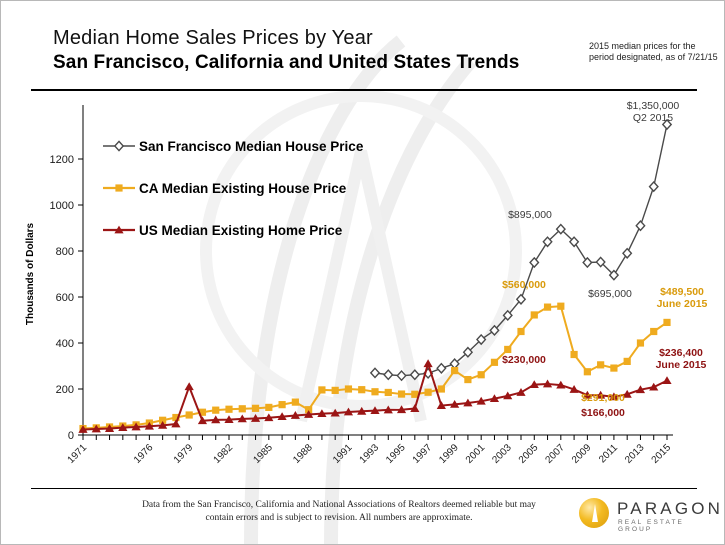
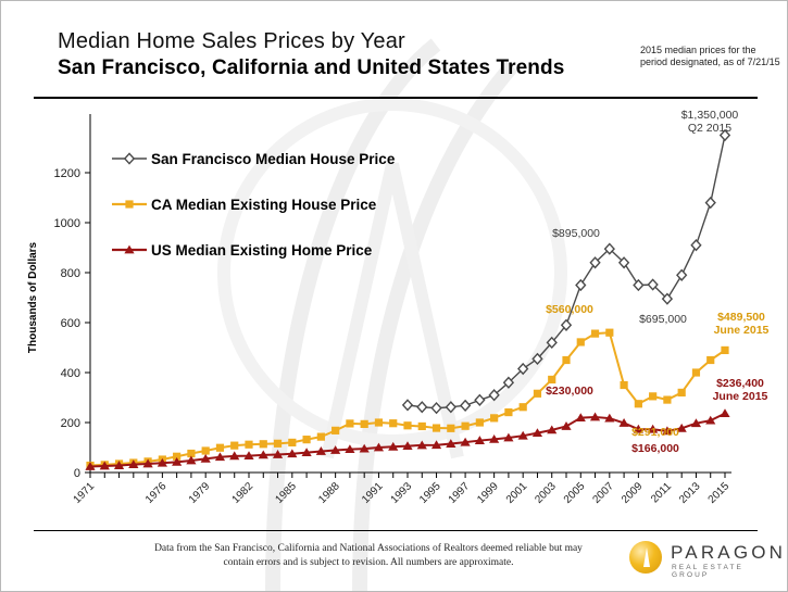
US Median Existing Home Price/1979: 210 -> 60
CA Median Existing House Price/1988: 110 -> 170
US Median Existing Home Price/1997: 310 -> 120
CA Median Existing House Price/1999: 280 -> 220
